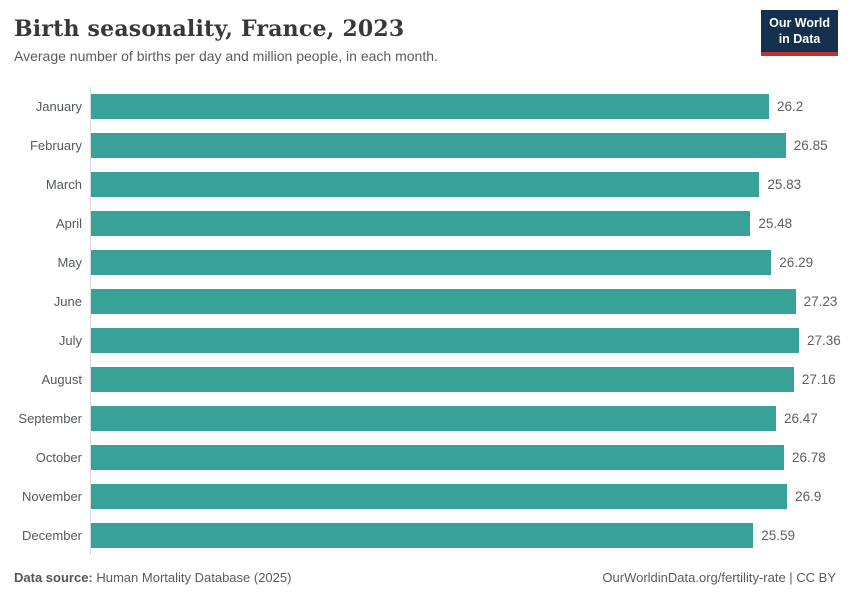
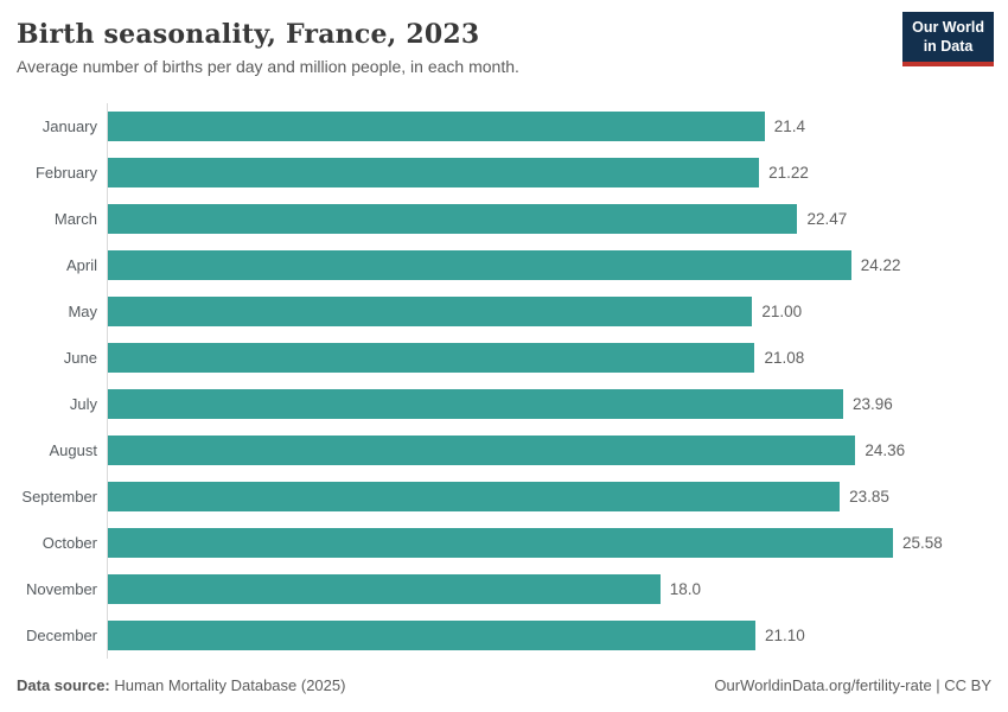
January: 26.2 -> 21.4
February: 26.85 -> 21.22
March: 25.83 -> 22.47
April: 25.48 -> 24.22
May: 26.29 -> 21.00
June: 27.23 -> 21.08
July: 27.36 -> 23.96
August: 27.16 -> 24.36
September: 26.47 -> 23.85
October: 26.78 -> 25.58
November: 26.9 -> 18.0
December: 25.59 -> 21.10
